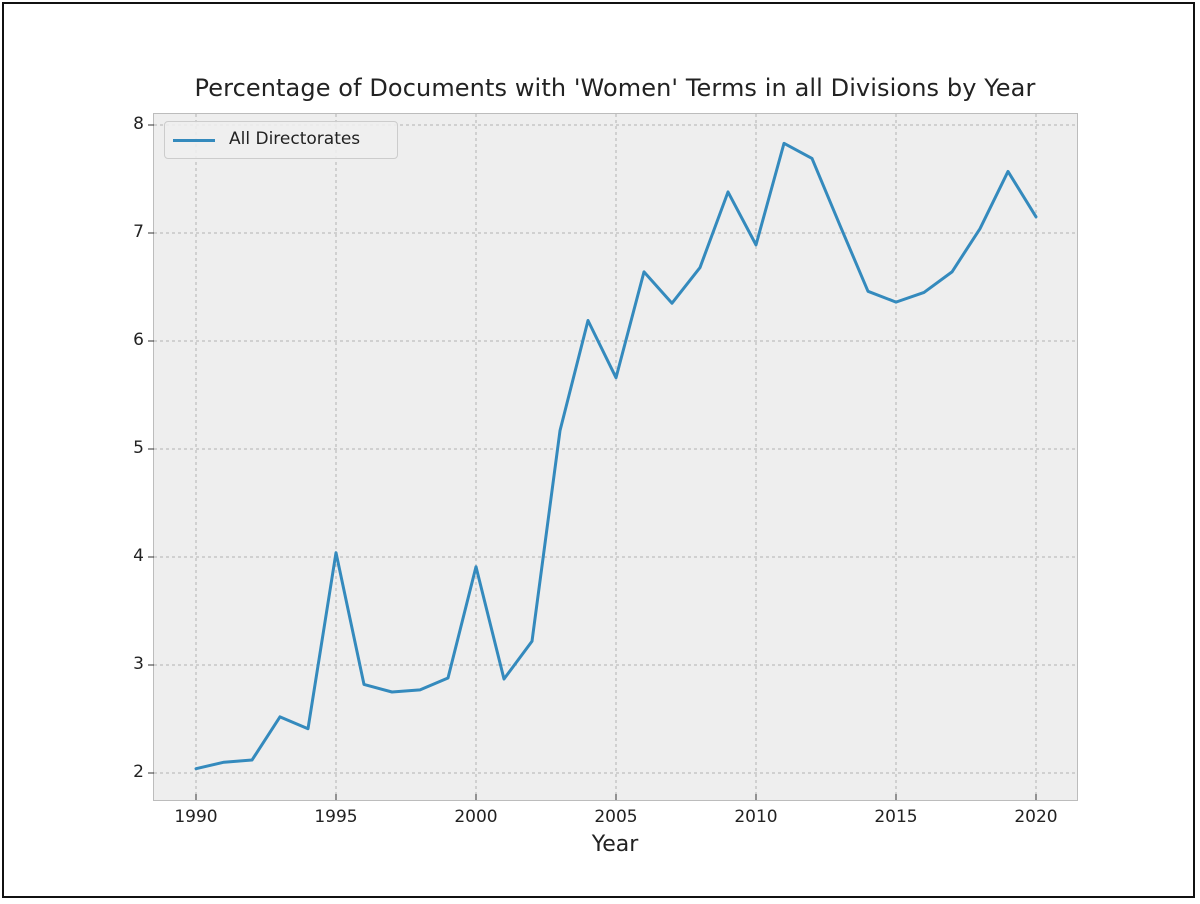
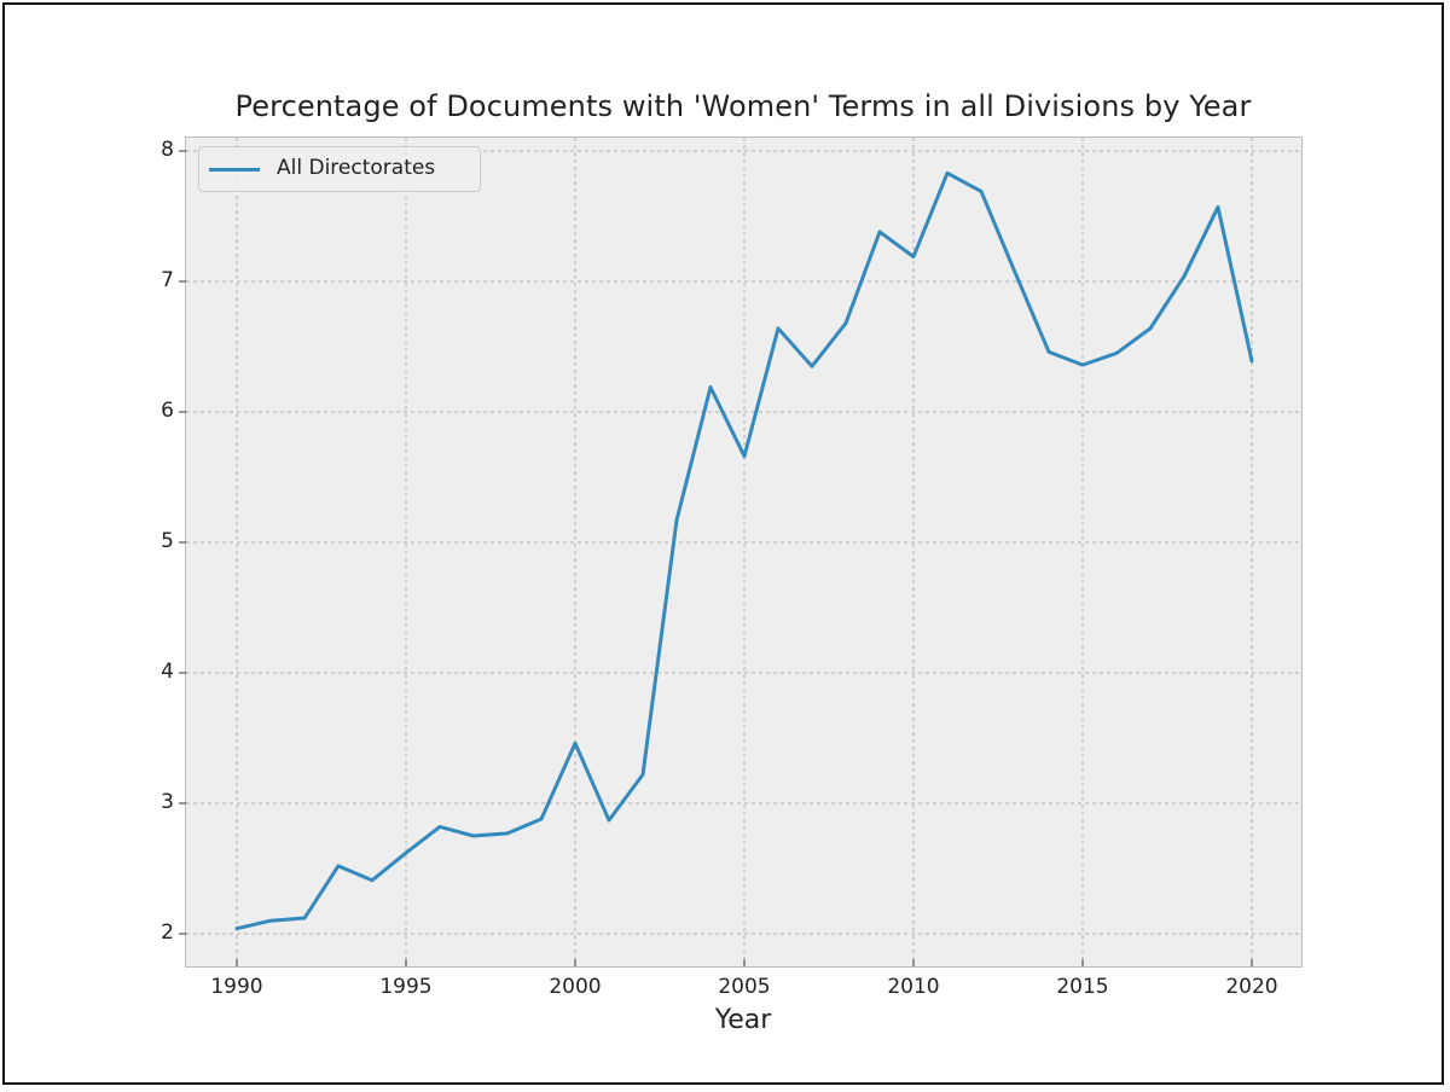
1995: 4.04 -> 2.62
2000: 3.91 -> 3.46
2010: 6.89 -> 7.19
2020: 7.15 -> 6.39
